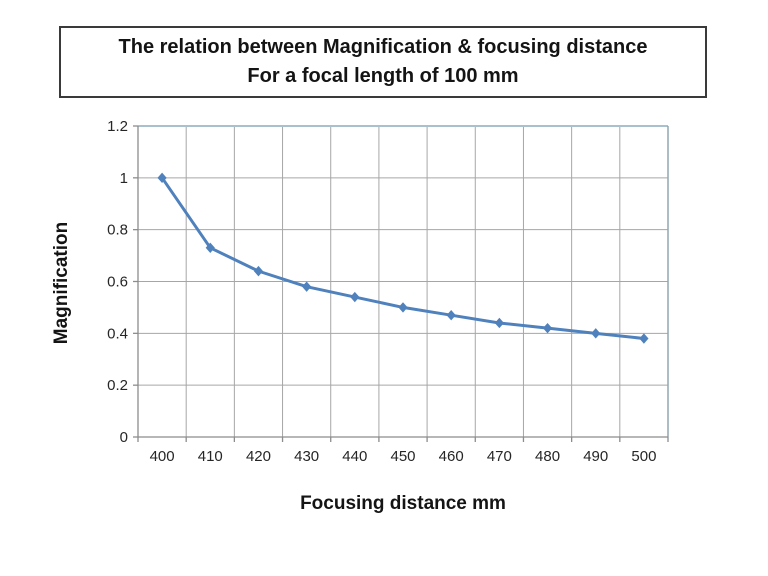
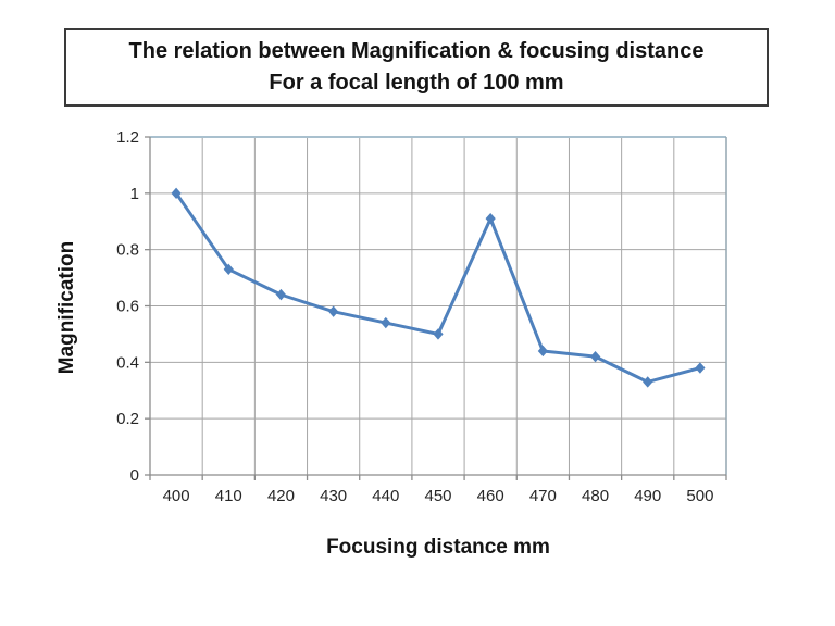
460: 0.47 -> 0.91
490: 0.40 -> 0.33
